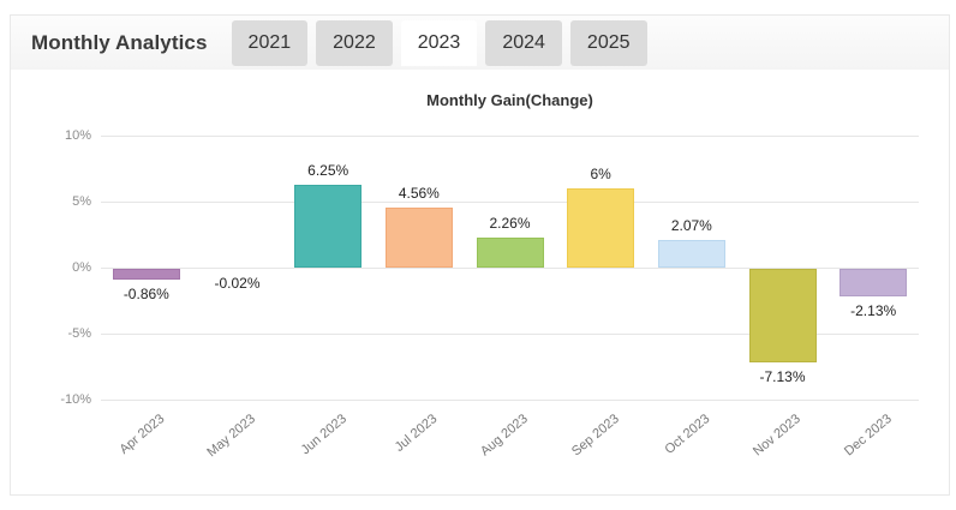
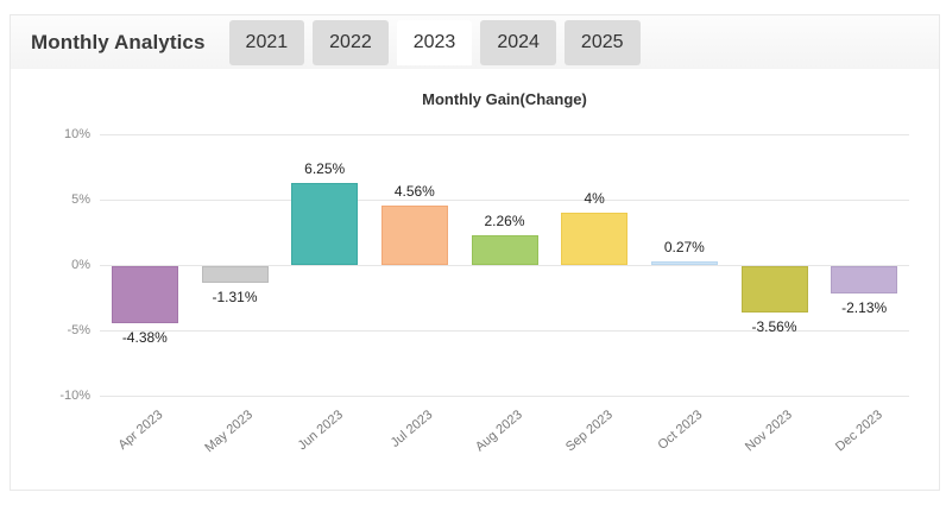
Apr 2023: -0.86% -> -4.38%
May 2023: -0.02% -> -1.31%
Sep 2023: 6% -> 4%
Oct 2023: 2.07% -> 0.27%
Nov 2023: -7.13% -> -3.56%
